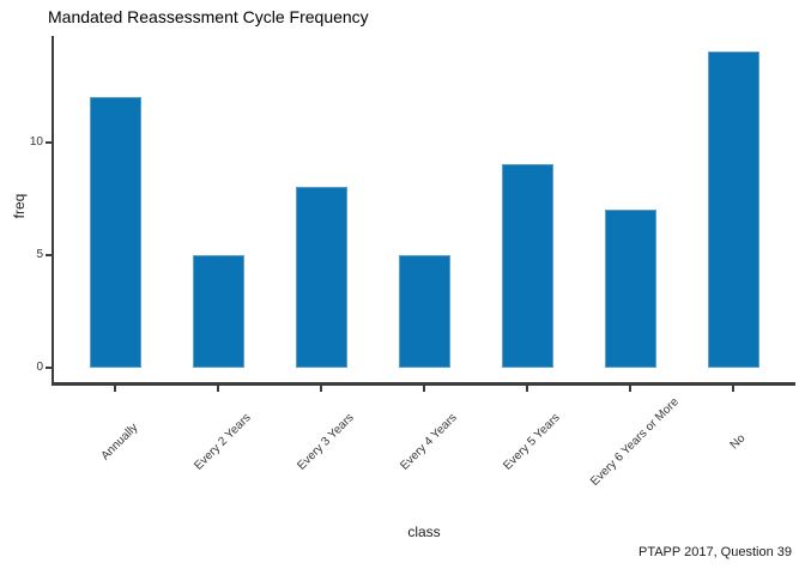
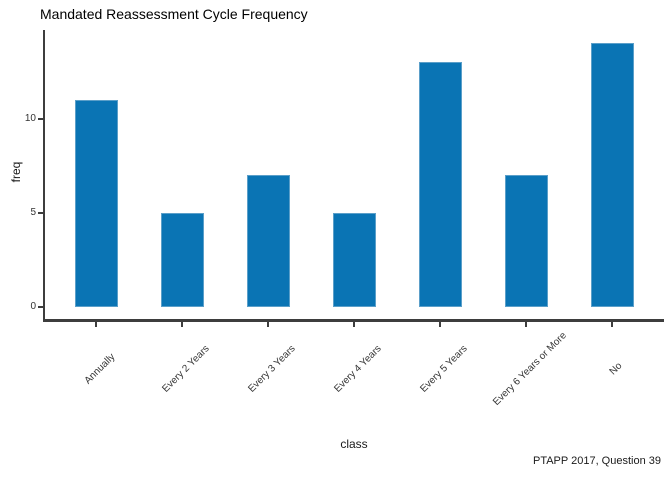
Annually: 12 -> 11
Every 3 Years: 8 -> 7
Every 5 Years: 9 -> 13
